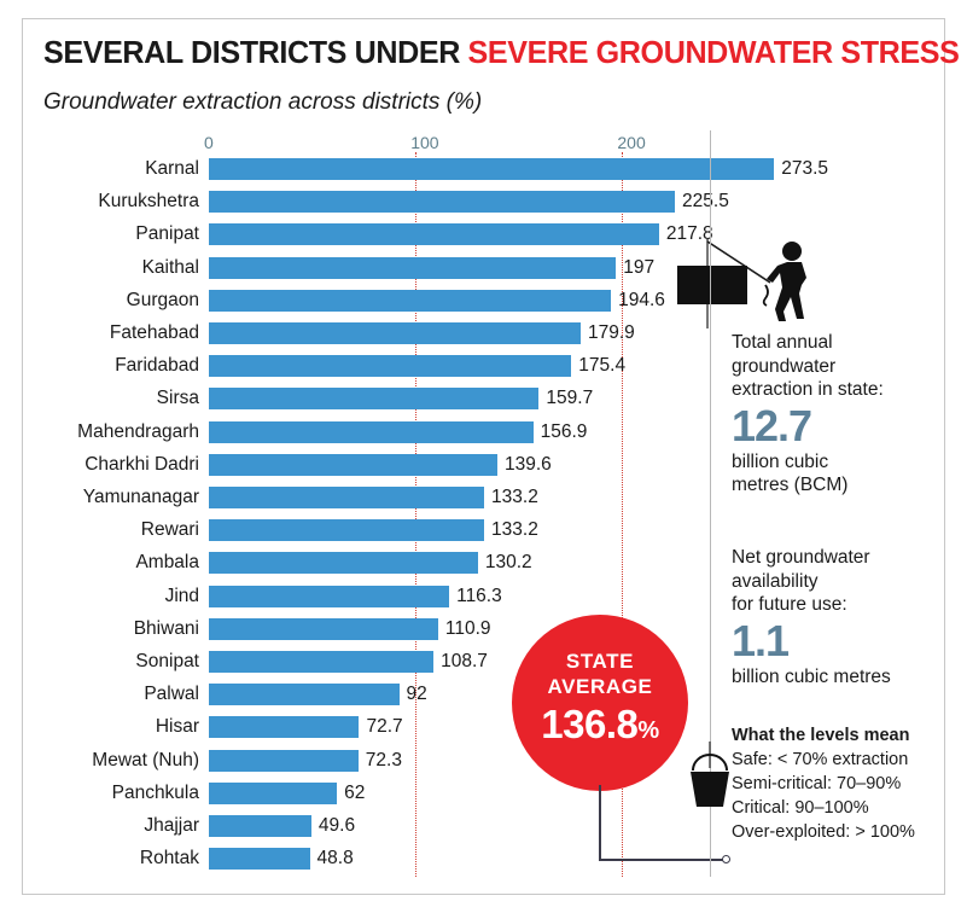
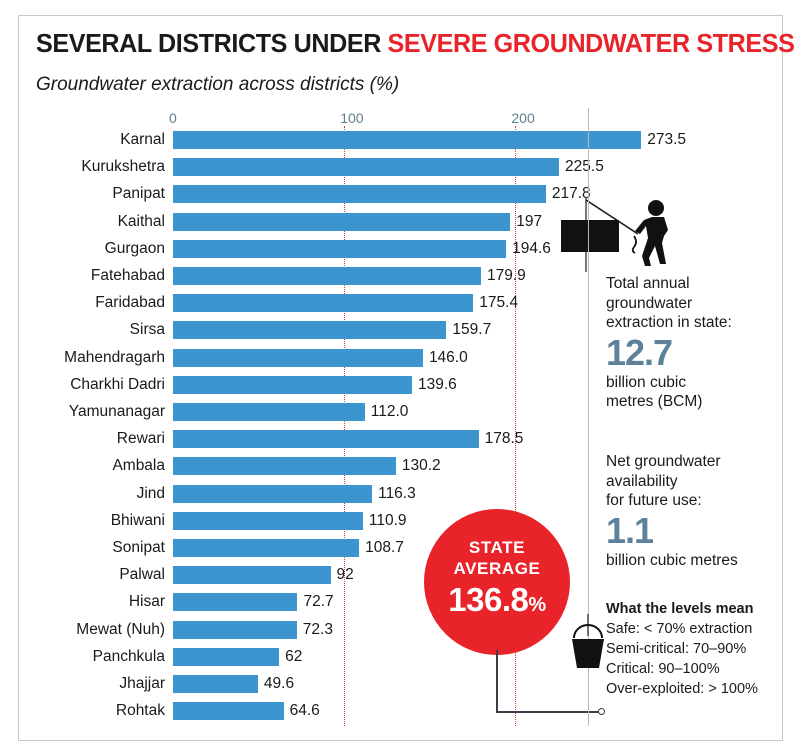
Mahendragarh: 156.9 -> 146.0
Yamunanagar: 133.2 -> 112.0
Rewari: 133.2 -> 178.5
Rohtak: 48.8 -> 64.6
